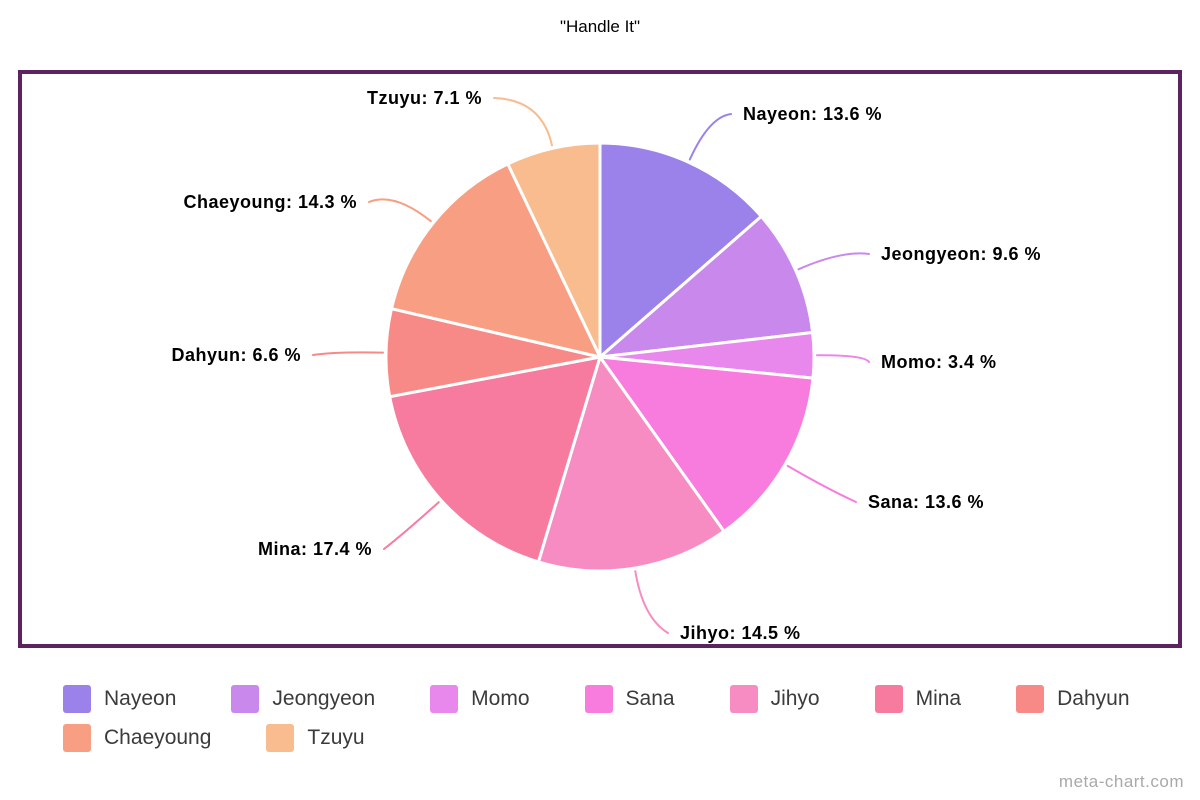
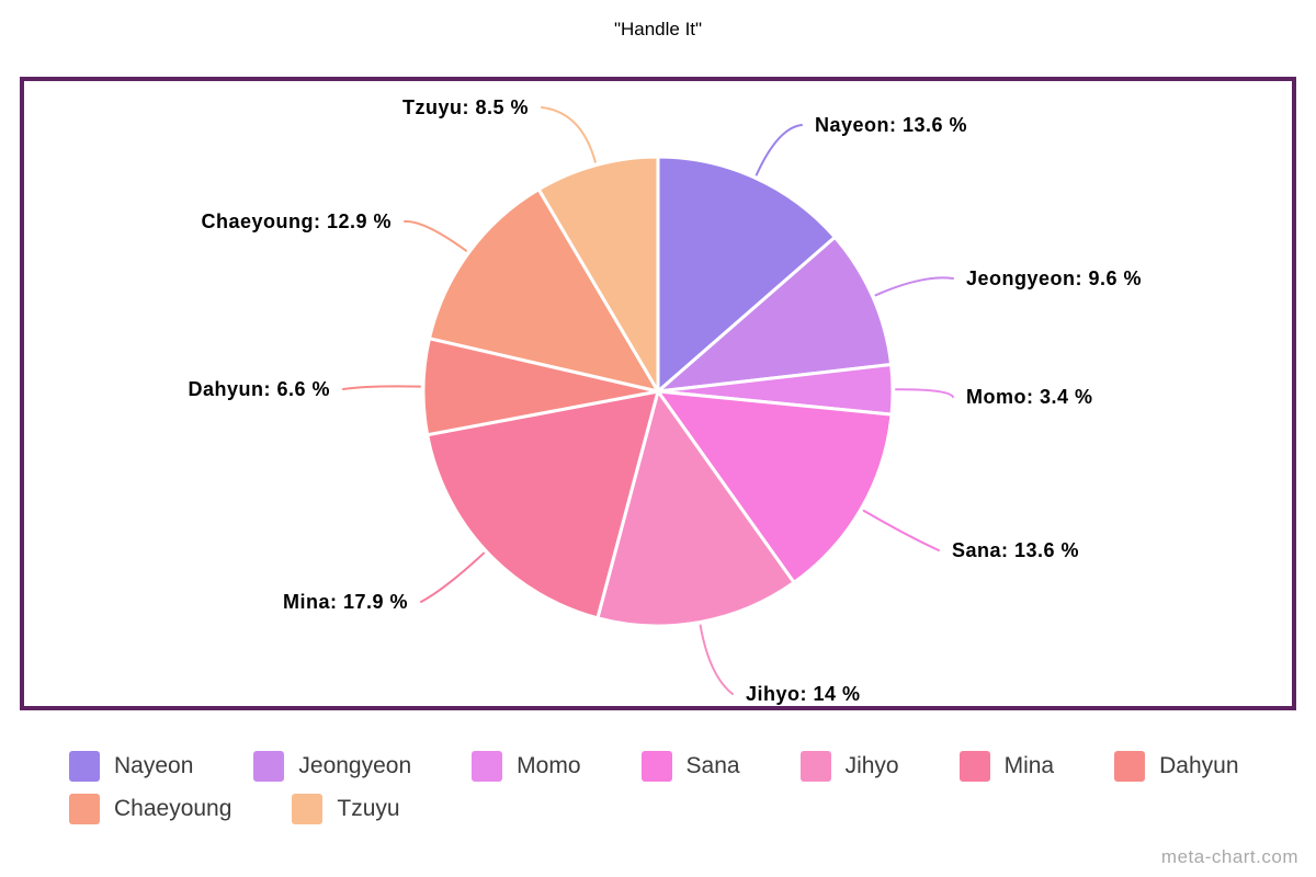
Jihyo: 14.5 -> 14
Mina: 17.4 -> 17.9
Chaeyoung: 14.3 -> 12.9
Tzuyu: 7.1 -> 8.5
